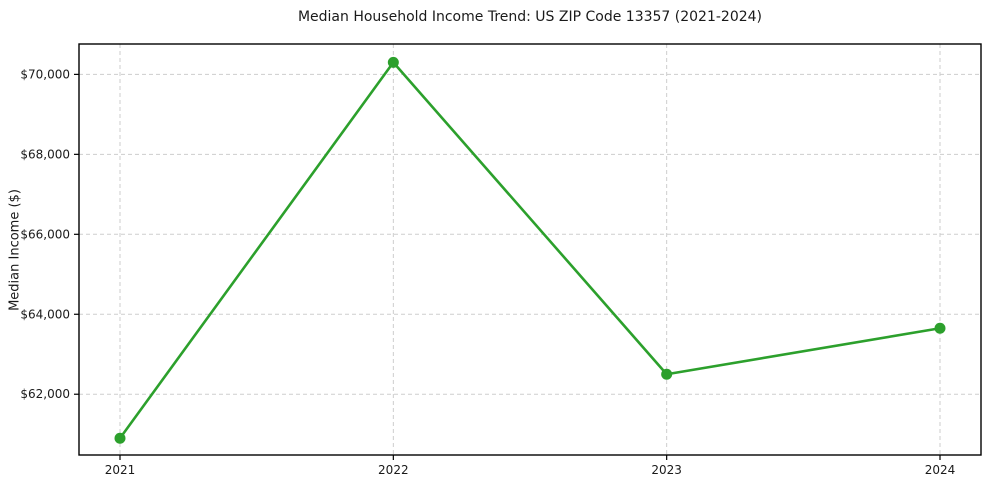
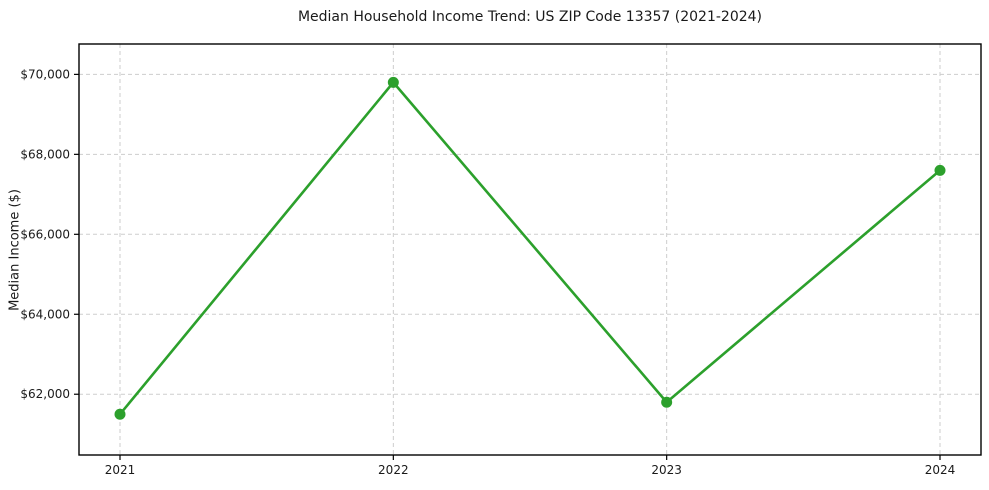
2021: $60900 -> $61500
2022: $70300 -> $69800
2023: $62500 -> $61800
2024: $63600 -> $67600
